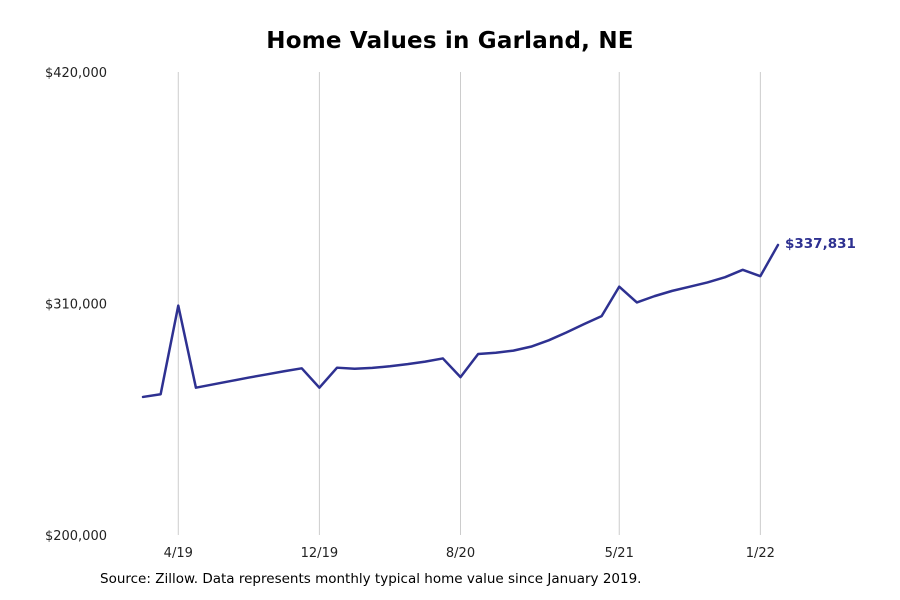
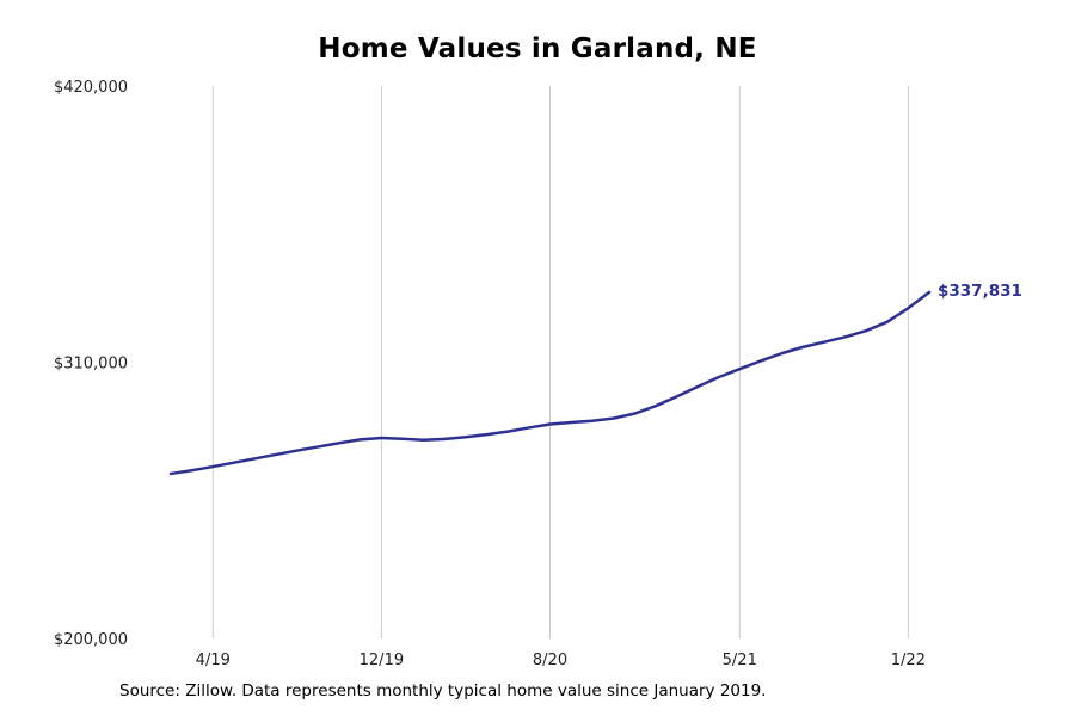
4/19: $309000 -> $268000
12/19: $270000 -> $280000
8/20: $275000 -> $285000
5/21: $318000 -> $307000
1/22: $323000 -> $332000
